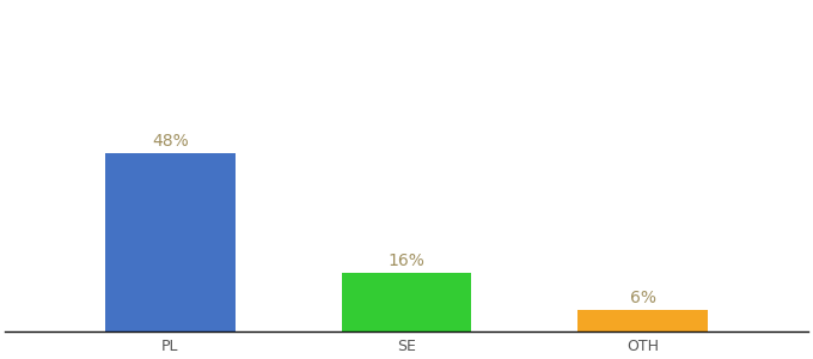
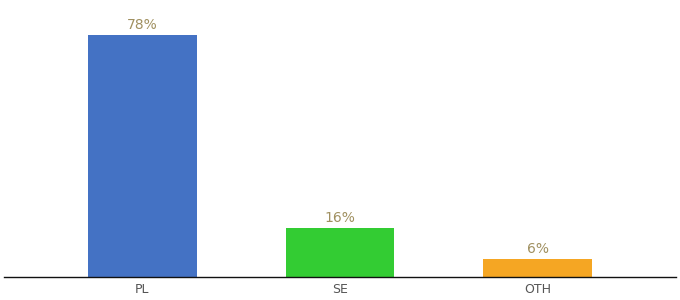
PL: 48% -> 78%
